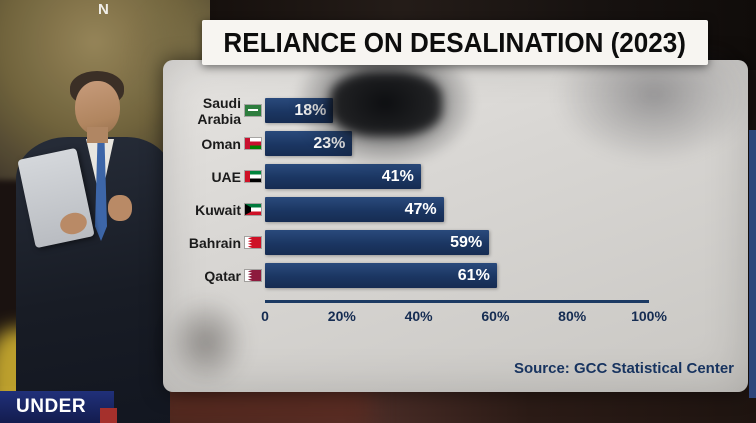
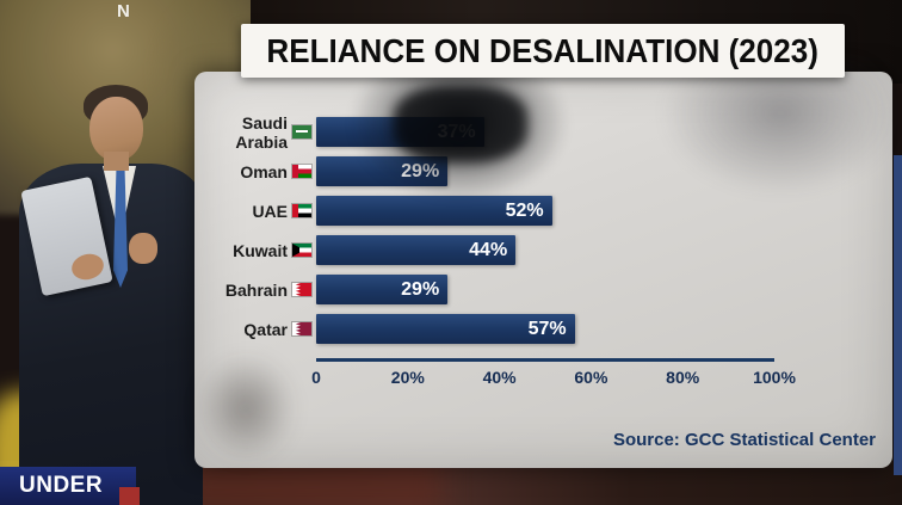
Saudi Arabia: 18% -> 37%
Oman: 23% -> 29%
UAE: 41% -> 52%
Kuwait: 47% -> 44%
Bahrain: 59% -> 29%
Qatar: 61% -> 57%
